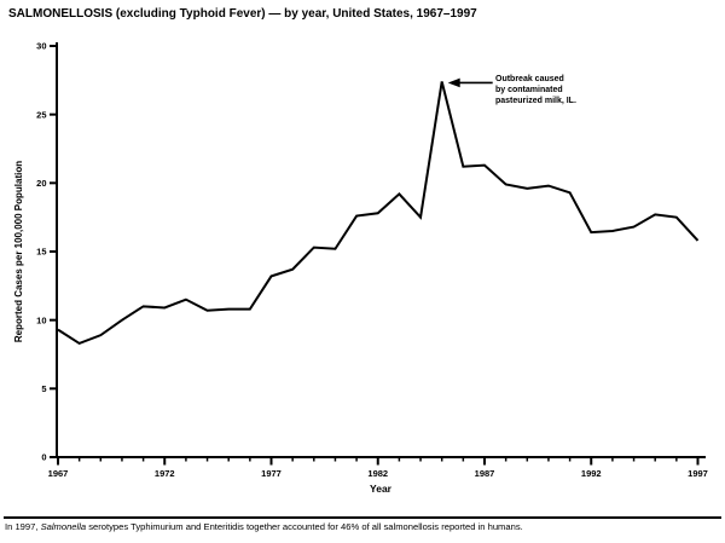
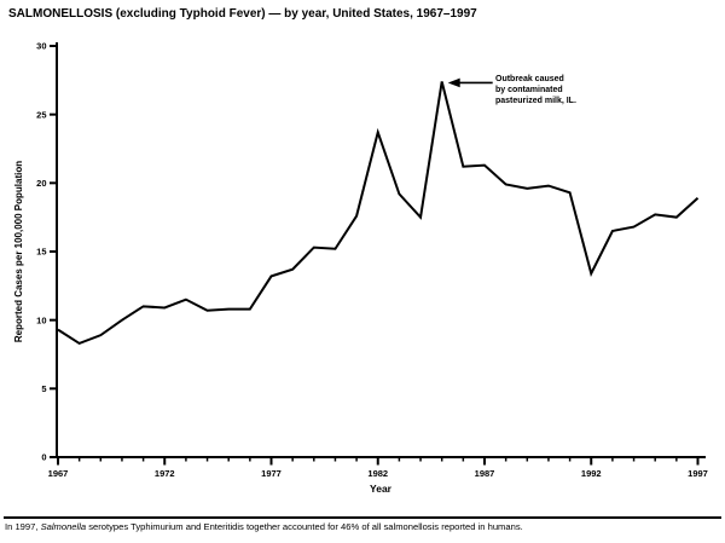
1982: 17.8 -> 23.7
1992: 16.4 -> 13.4
1997: 15.8 -> 18.9
